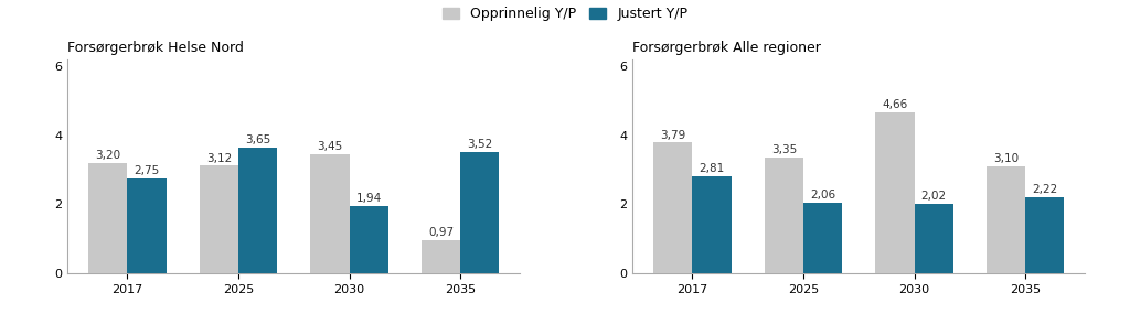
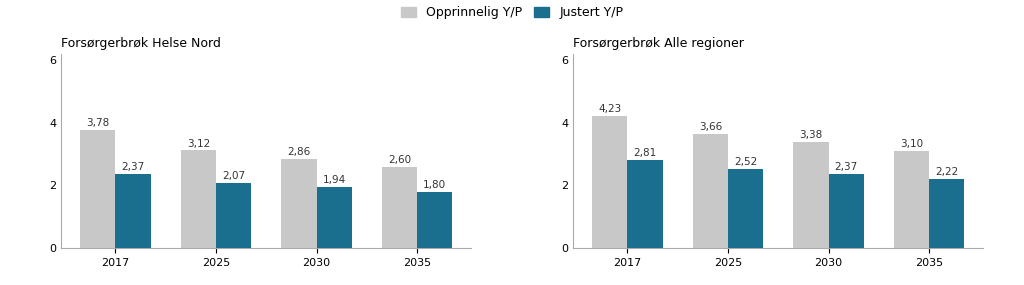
Forsørgerbrøk Helse Nord/Opprinnelig Y/P/2017: 3,20 -> 3,78
Forsørgerbrøk Helse Nord/Justert Y/P/2017: 2,75 -> 2,37
Forsørgerbrøk Helse Nord/Justert Y/P/2025: 3,65 -> 2,07
Forsørgerbrøk Helse Nord/Opprinnelig Y/P/2030: 3,45 -> 2,86
Forsørgerbrøk Helse Nord/Opprinnelig Y/P/2035: 0,97 -> 2,60
Forsørgerbrøk Helse Nord/Justert Y/P/2035: 3,52 -> 1,80
Forsørgerbrøk Alle regioner/Opprinnelig Y/P/2017: 3,79 -> 4,23
Forsørgerbrøk Alle regioner/Opprinnelig Y/P/2025: 3,35 -> 3,66
Forsørgerbrøk Alle regioner/Justert Y/P/2025: 2,06 -> 2,52
Forsørgerbrøk Alle regioner/Opprinnelig Y/P/2030: 4,66 -> 3,38
Forsørgerbrøk Alle regioner/Justert Y/P/2030: 2,02 -> 2,37
